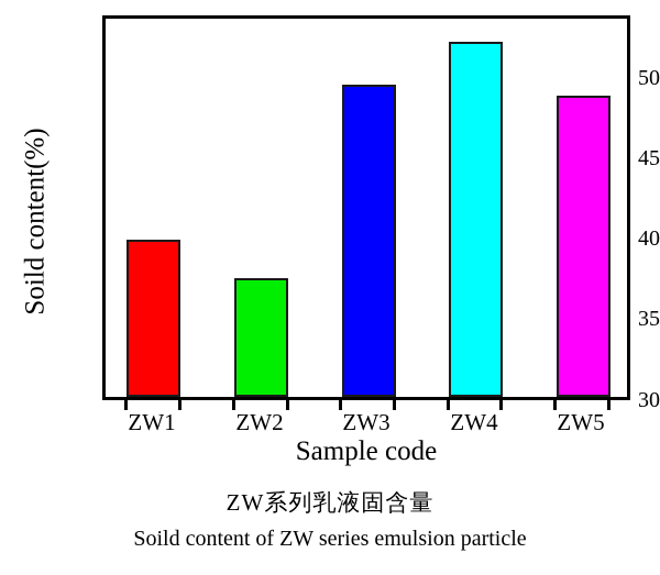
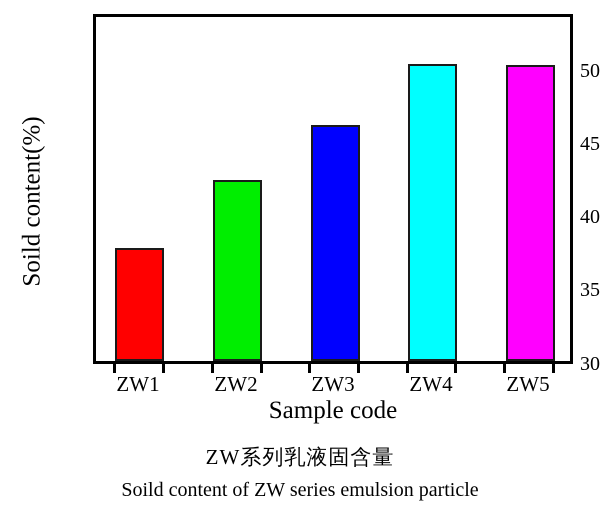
ZW1: 39.8 -> 37.7
ZW2: 37.4 -> 42.4
ZW3: 49.4 -> 46.1
ZW4: 52.1 -> 50.3
ZW5: 48.7 -> 50.2
